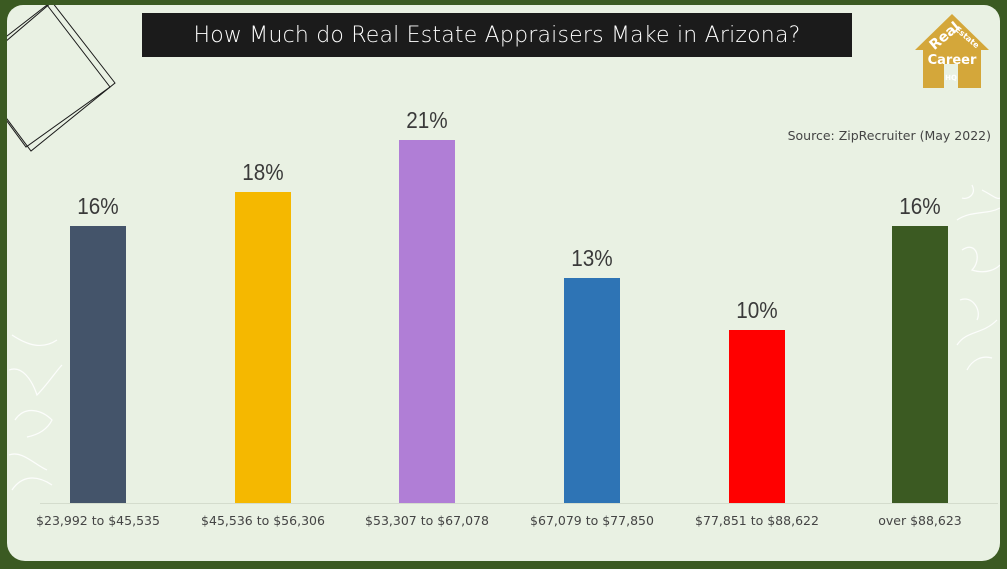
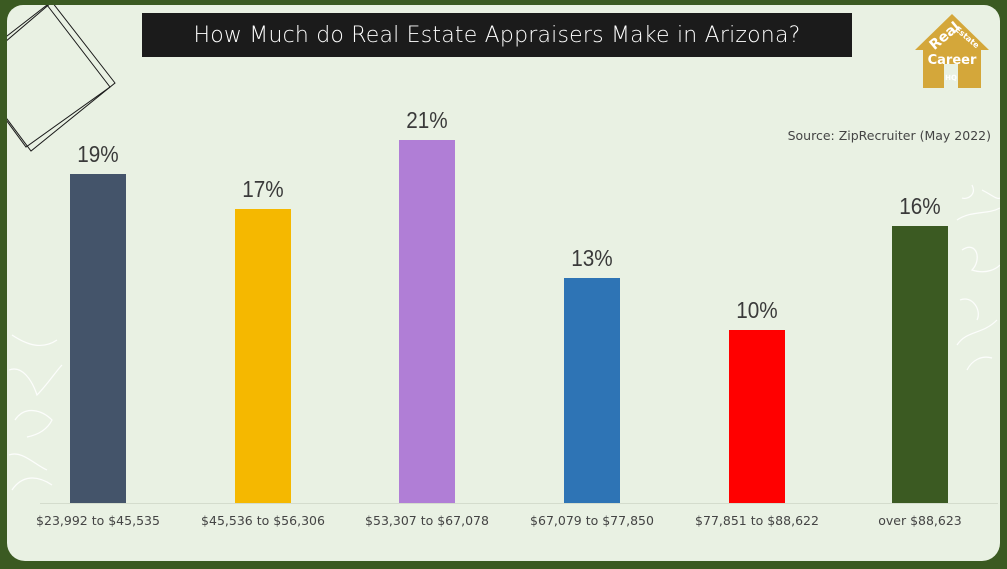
$23,992 to $45,535: 16% -> 19%
$45,536 to $56,306: 18% -> 17%
